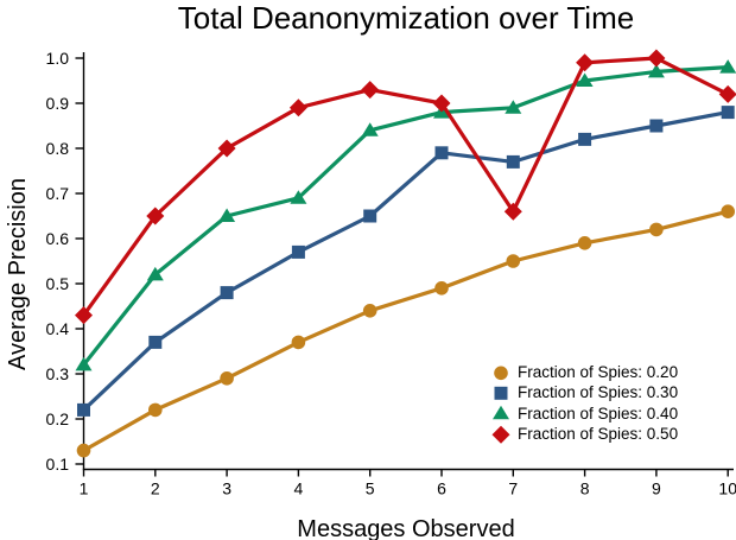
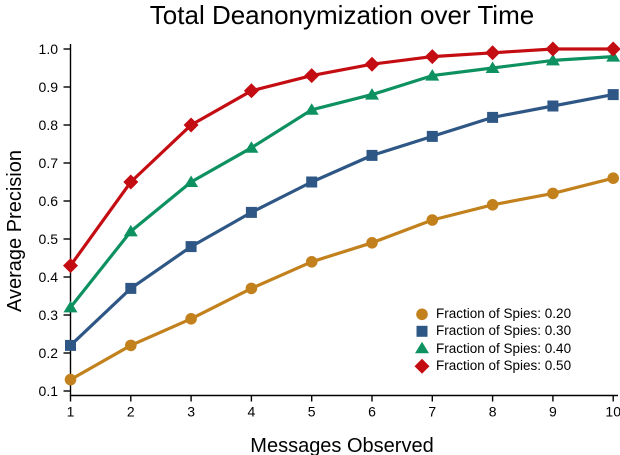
Fraction of Spies: 0.40/4: 0.69 -> 0.74
Fraction of Spies: 0.30/6: 0.79 -> 0.72
Fraction of Spies: 0.50/6: 0.90 -> 0.96
Fraction of Spies: 0.40/7: 0.89 -> 0.93
Fraction of Spies: 0.50/7: 0.66 -> 0.98
Fraction of Spies: 0.50/10: 0.92 -> 1.00
